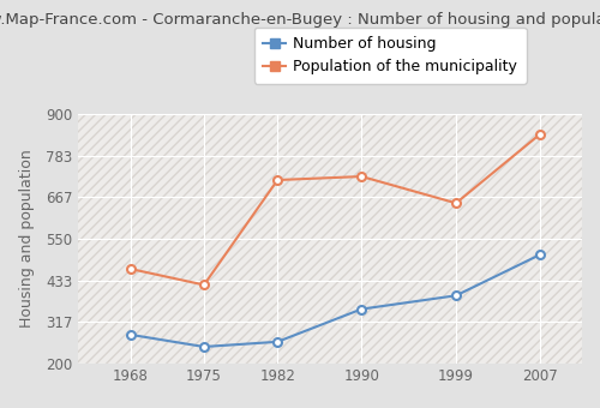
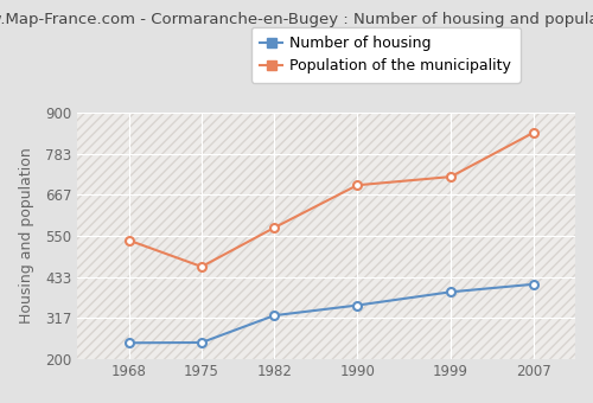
Number of housing/1968: 280 -> 245
Population of the municipality/1968: 465 -> 537
Population of the municipality/1975: 420 -> 462
Number of housing/1982: 260 -> 323
Population of the municipality/1982: 715 -> 573
Population of the municipality/1990: 725 -> 694
Population of the municipality/1999: 650 -> 718
Number of housing/2007: 505 -> 412
